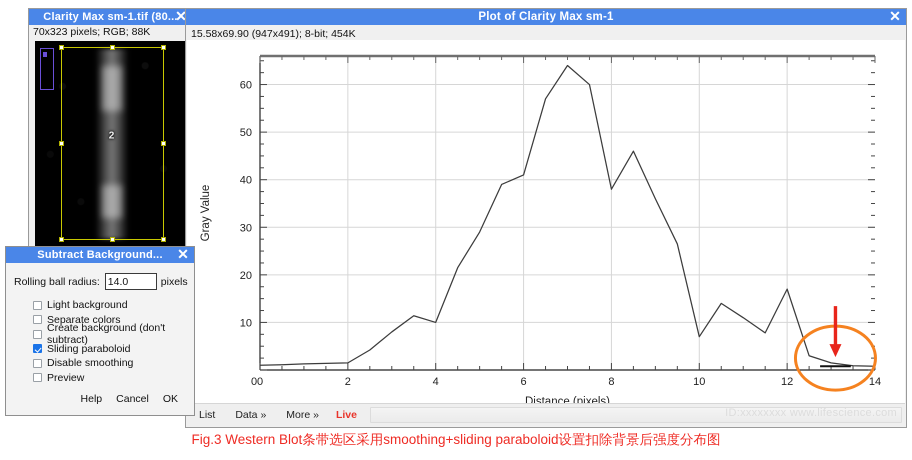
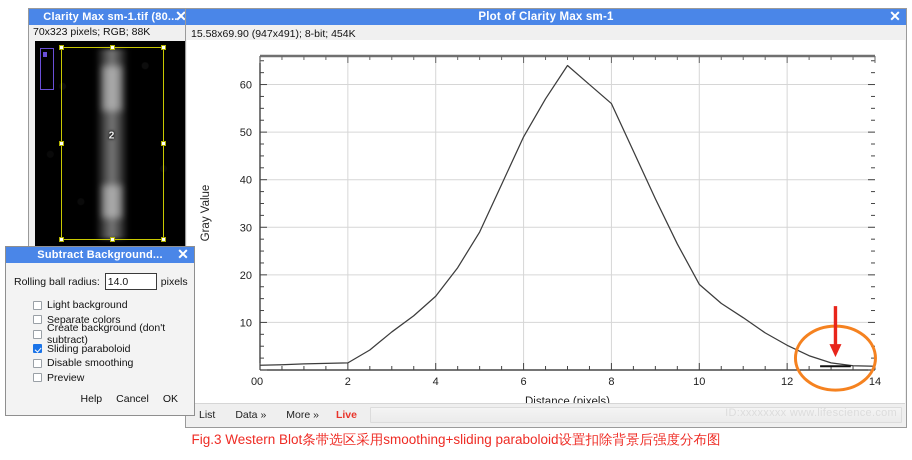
4: 10 -> 16
6: 41 -> 49
8: 38 -> 56
10: 7 -> 18
12: 17 -> 5
